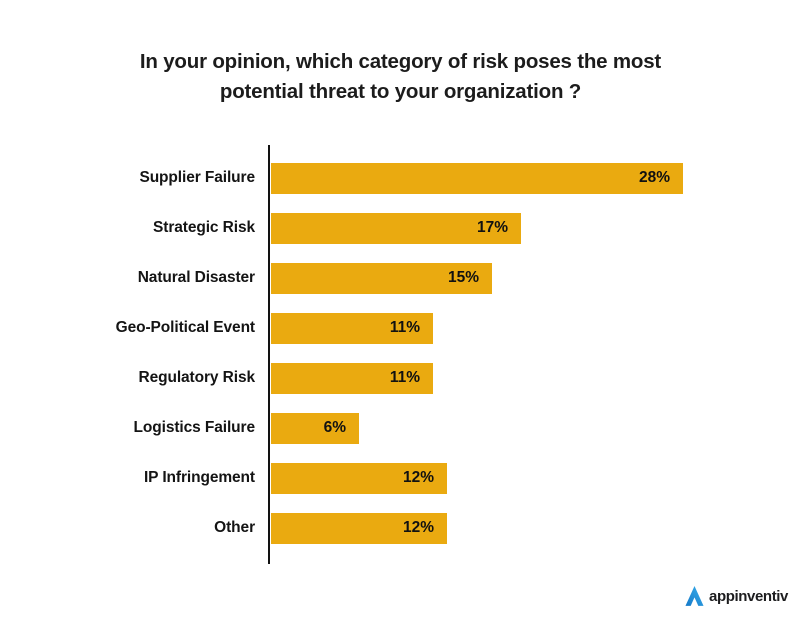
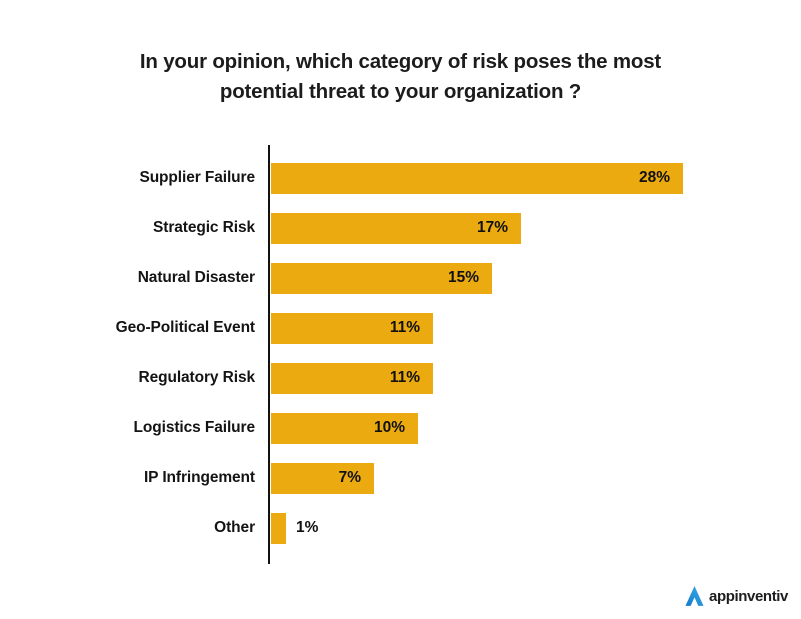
Logistics Failure: 6% -> 10%
IP Infringement: 12% -> 7%
Other: 12% -> 1%
